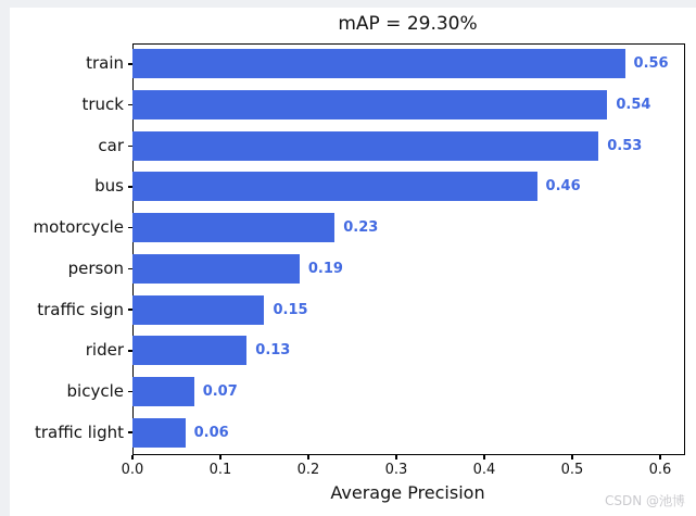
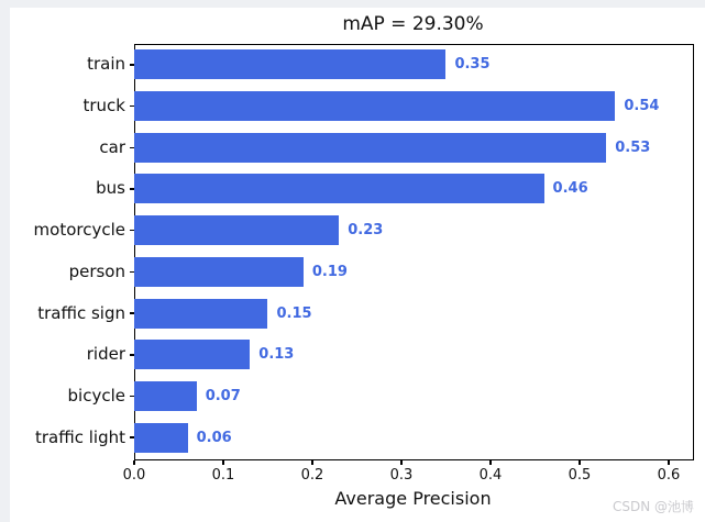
train: 0.56 -> 0.35
